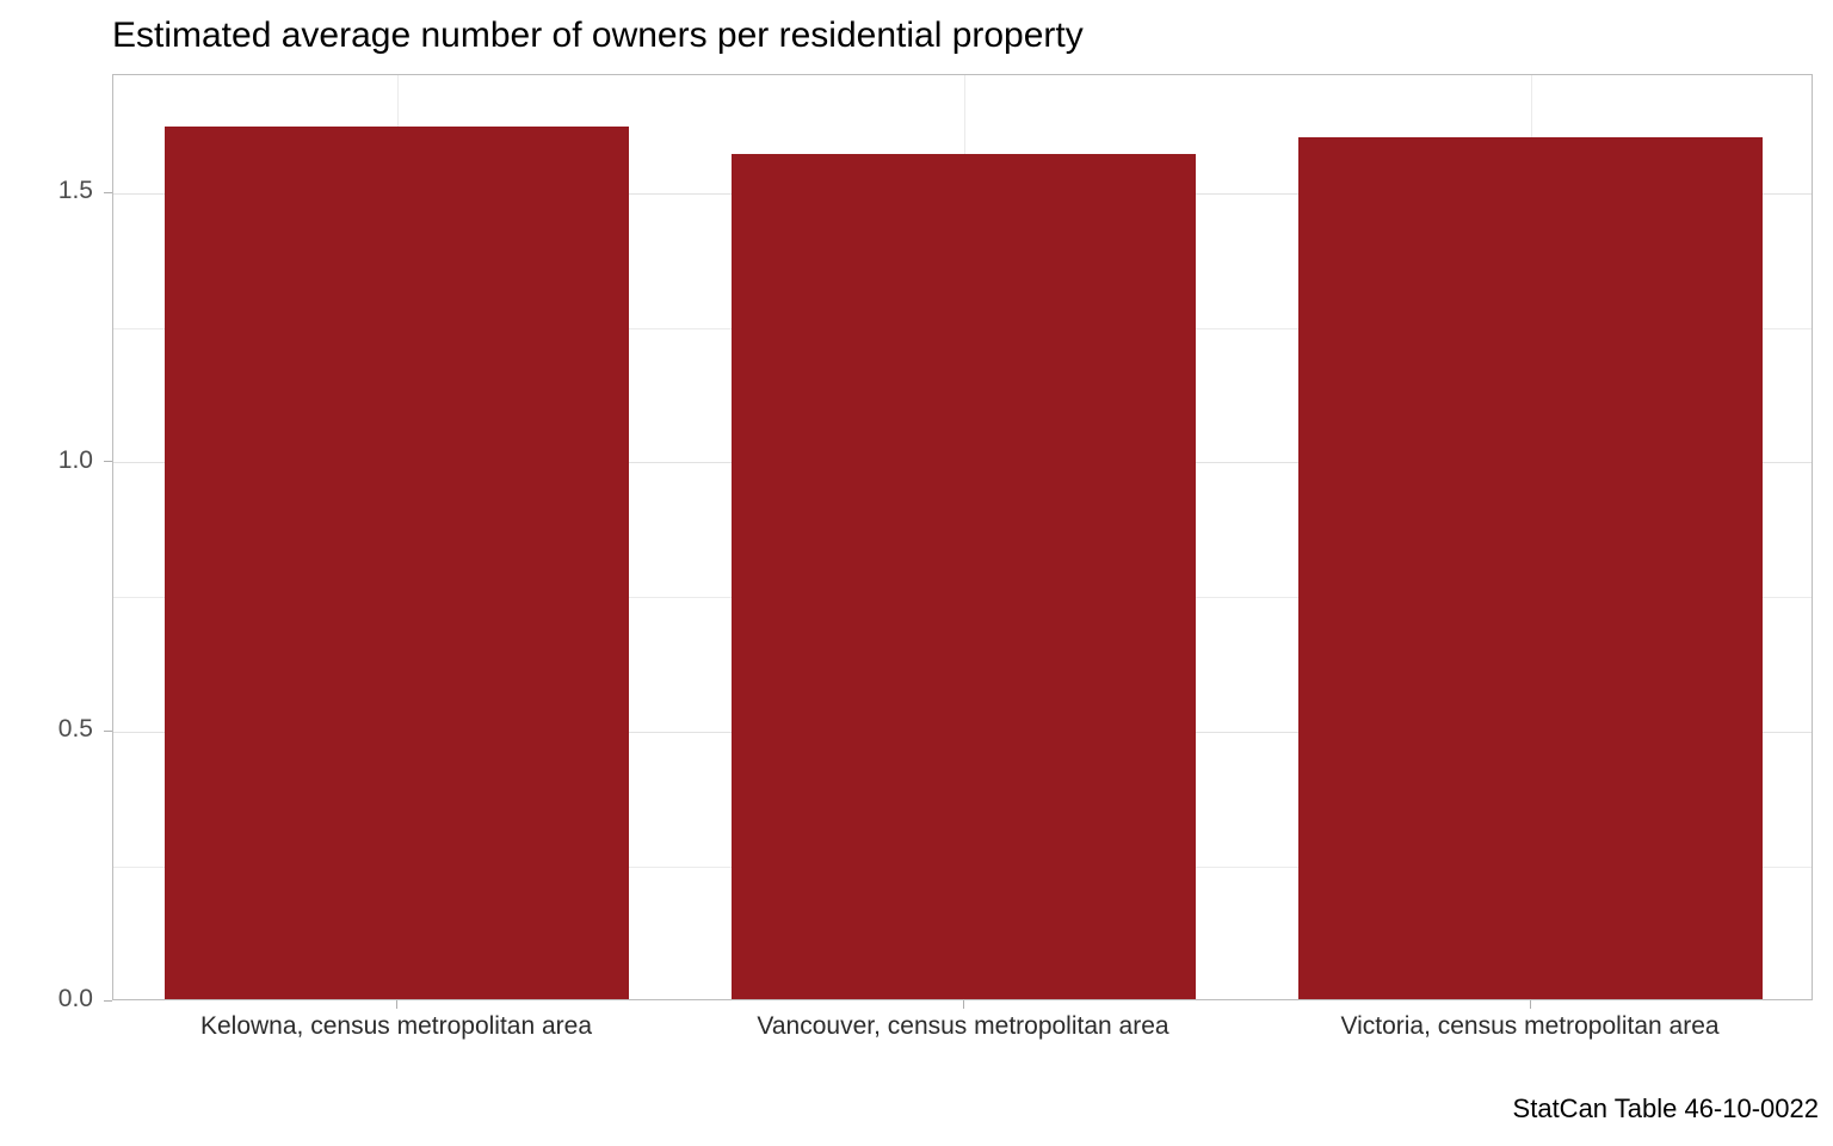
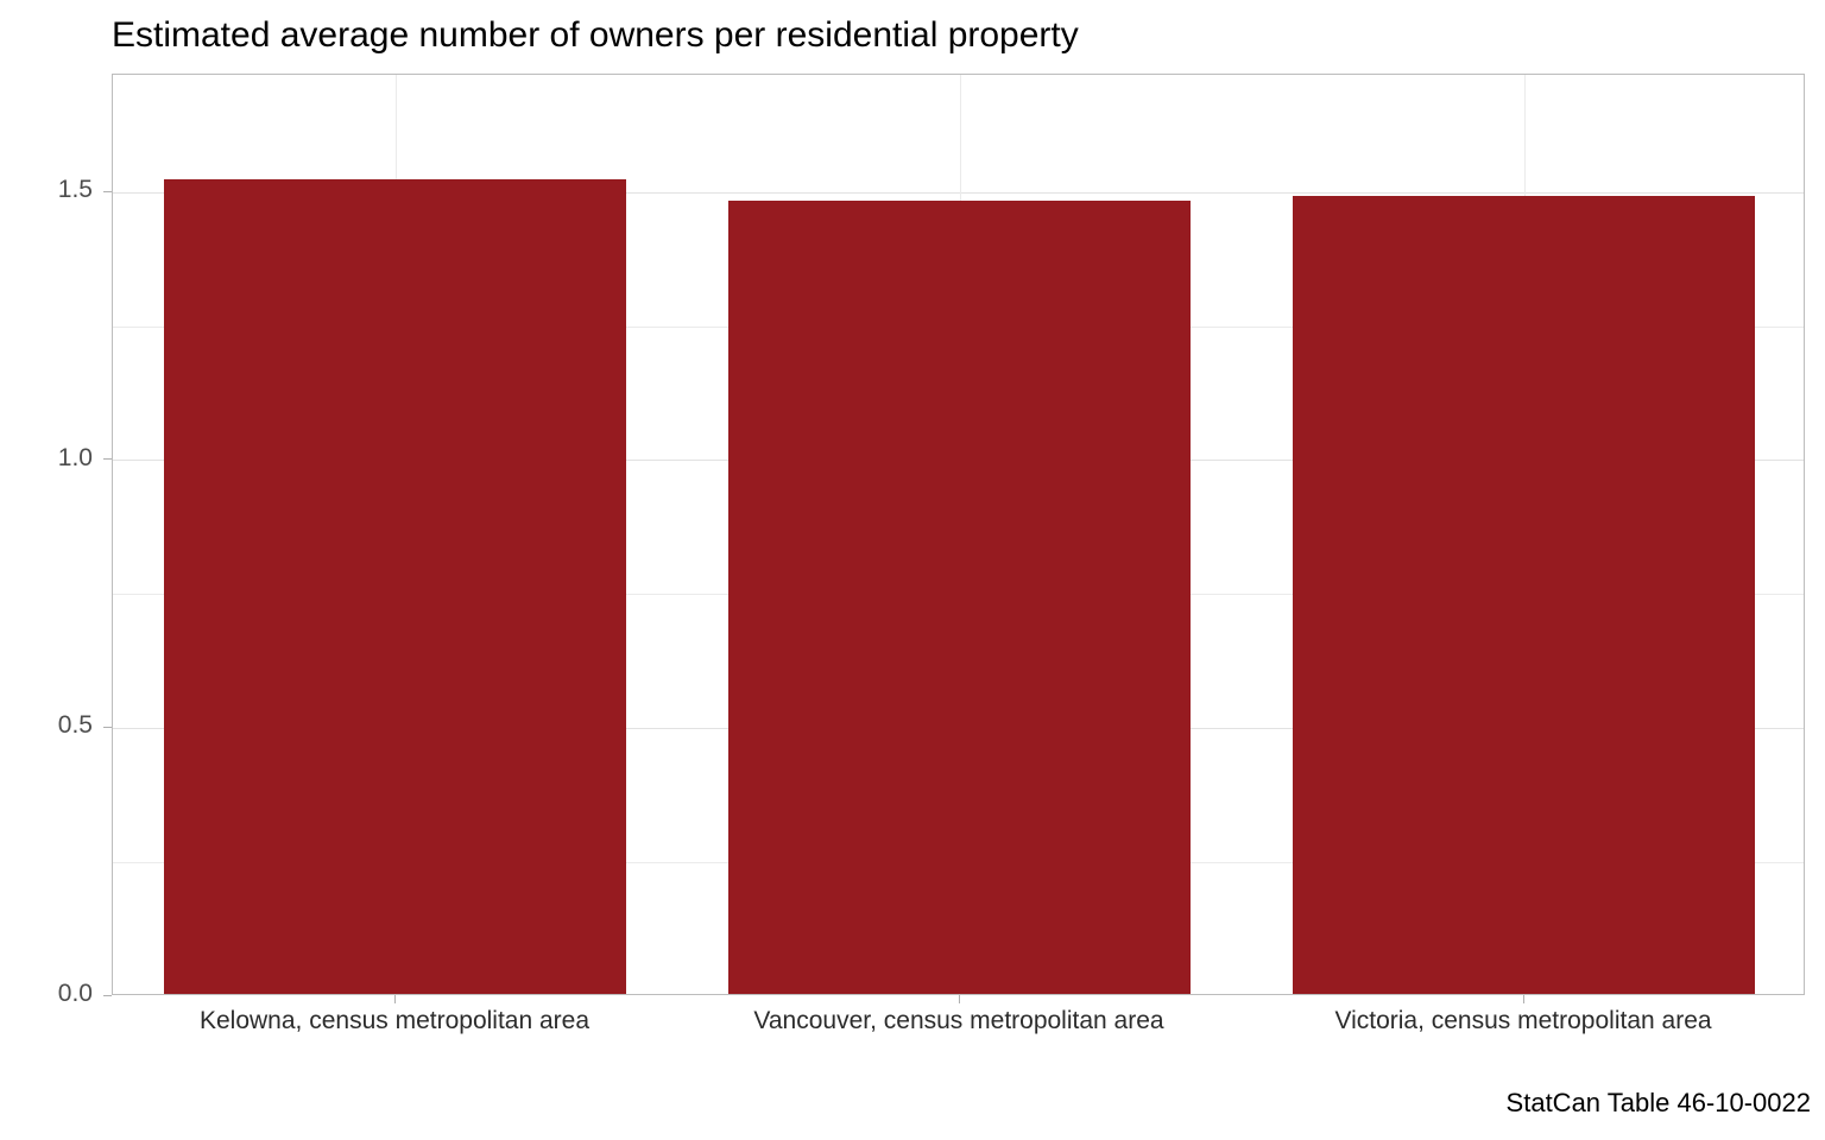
Kelowna, census metropolitan area: 1.62 -> 1.52
Vancouver, census metropolitan area: 1.57 -> 1.48
Victoria, census metropolitan area: 1.60 -> 1.49
